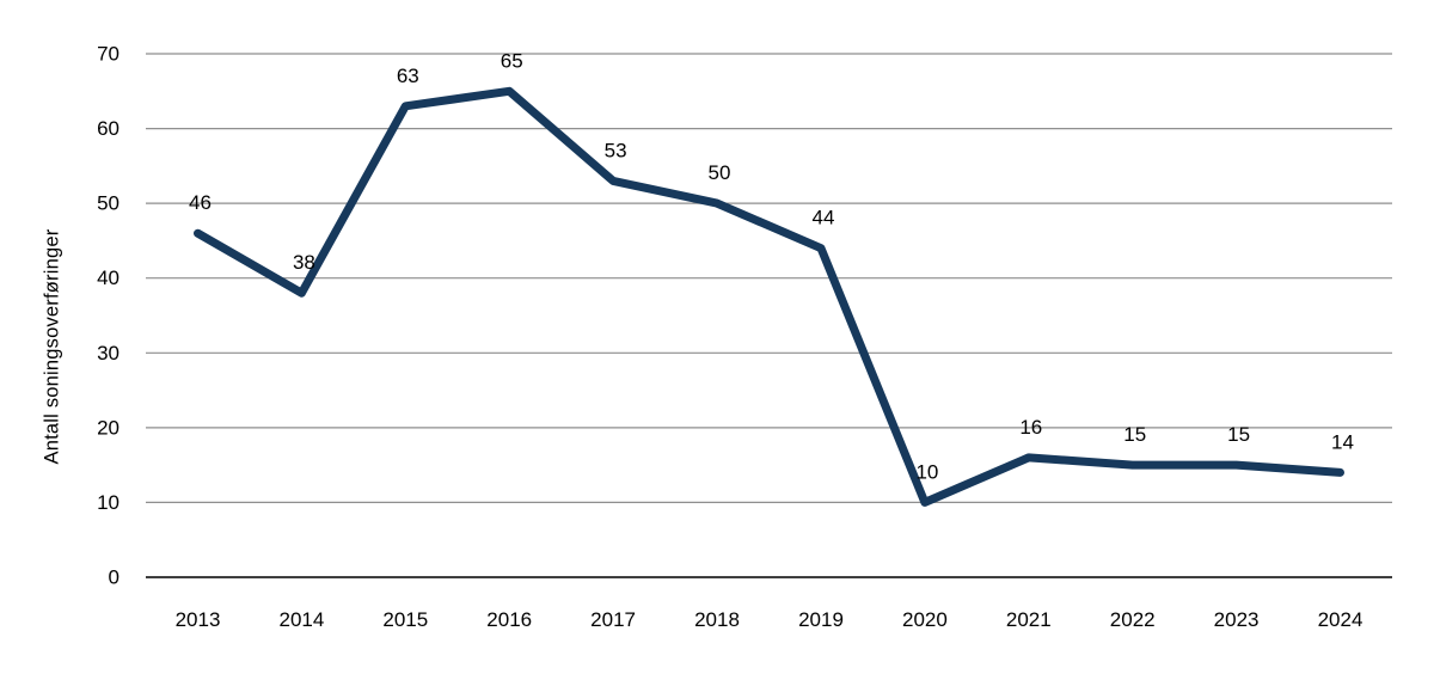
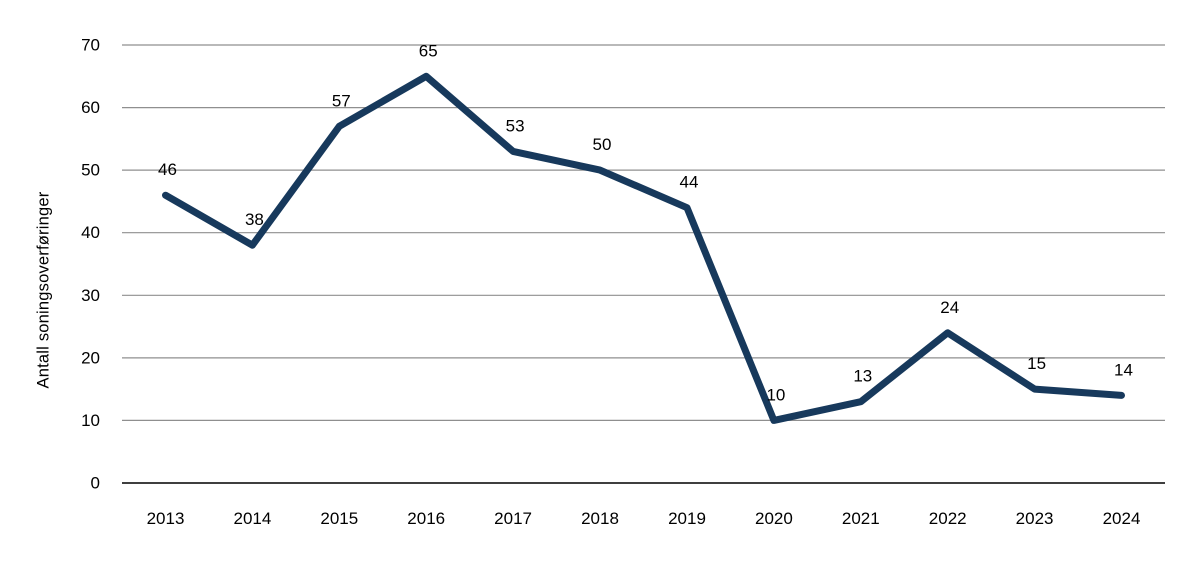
2015: 63 -> 57
2021: 16 -> 13
2022: 15 -> 24
